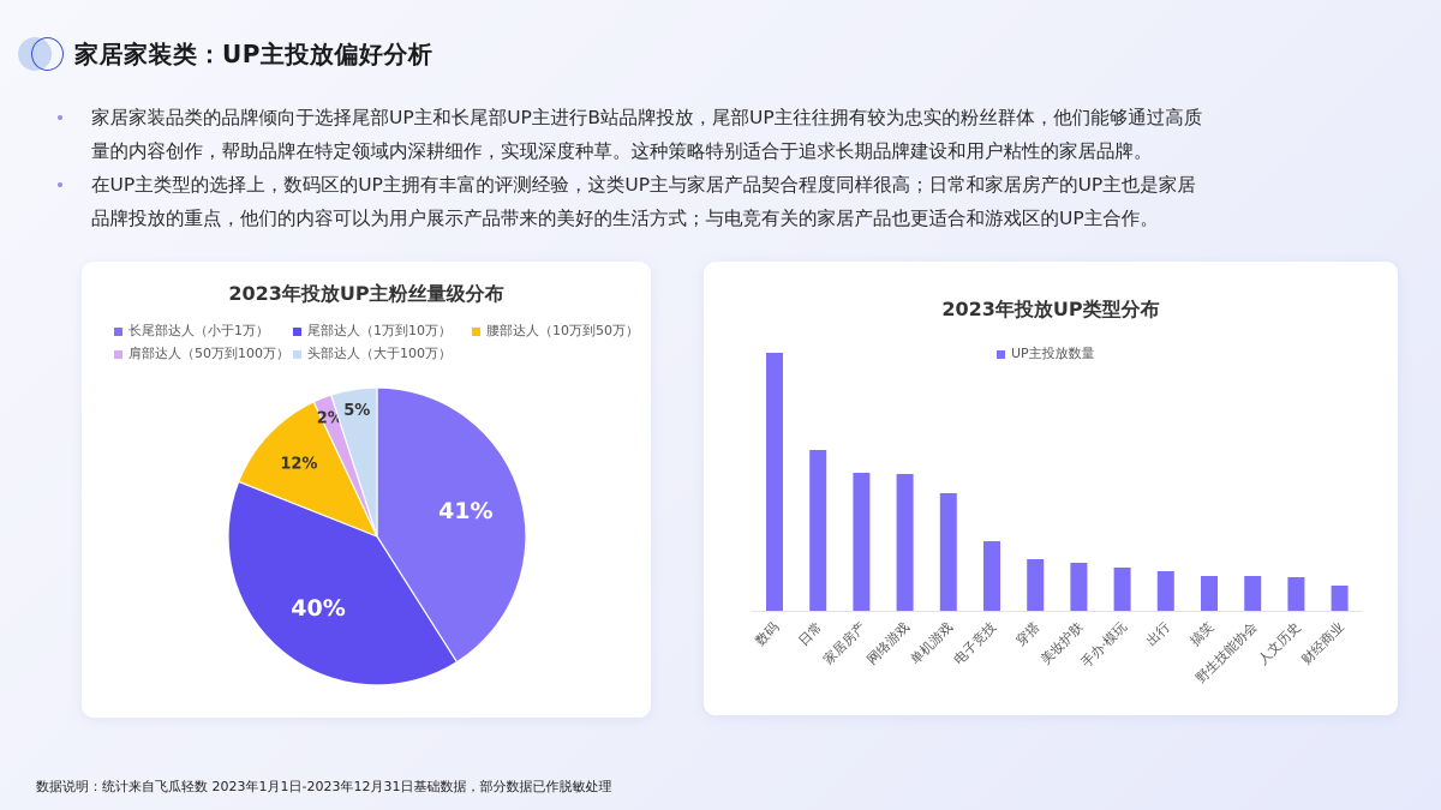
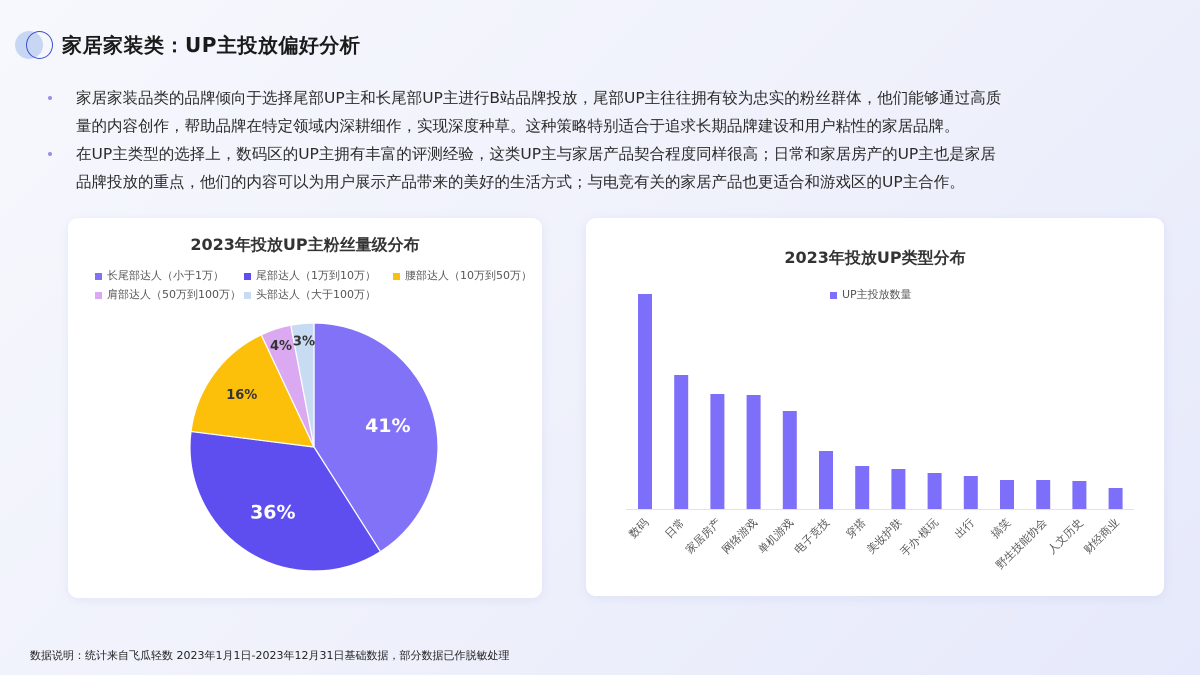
2023年投放UP主粉丝量级分布/尾部达人（1万到10万）: 40% -> 36%
2023年投放UP主粉丝量级分布/腰部达人（10万到50万）: 12% -> 16%
2023年投放UP主粉丝量级分布/肩部达人（50万到100万）: 2% -> 4%
2023年投放UP主粉丝量级分布/头部达人（大于100万）: 5% -> 3%
